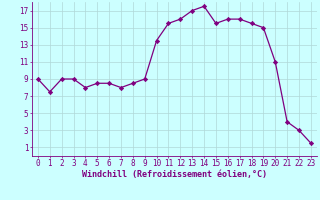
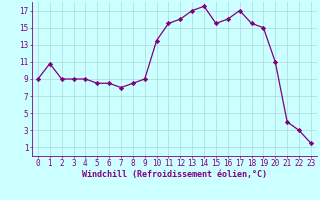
1: 7.5 -> 10.8
4: 8.0 -> 9.0
17: 16.0 -> 17.0
